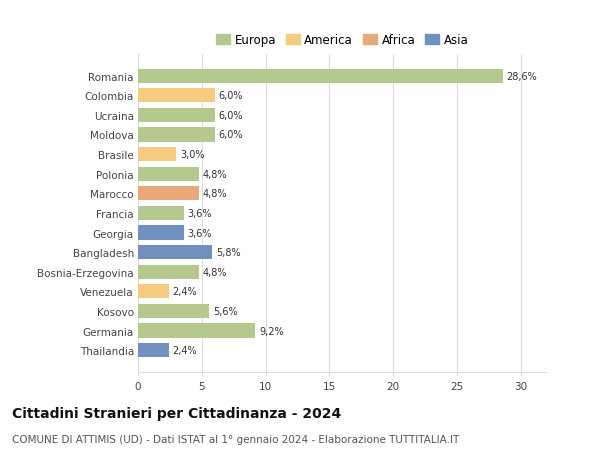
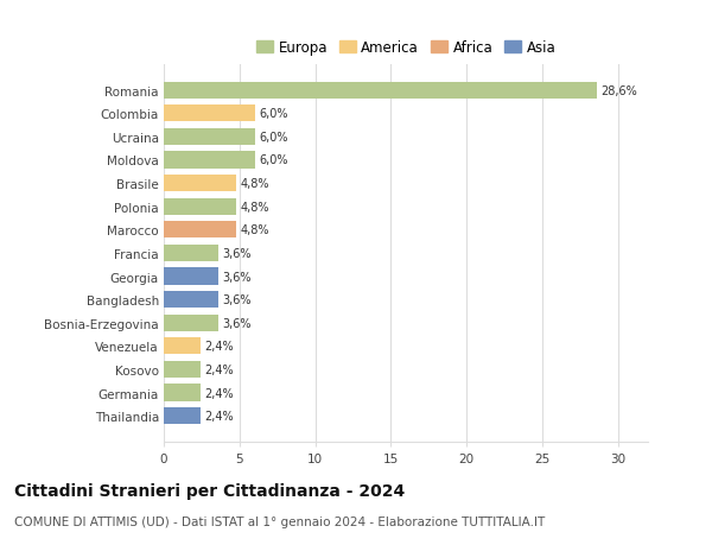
Brasile: 3,0% -> 4,8%
Bangladesh: 5,8% -> 3,6%
Bosnia-Erzegovina: 4,8% -> 3,6%
Kosovo: 5,6% -> 2,4%
Germania: 9,2% -> 2,4%
